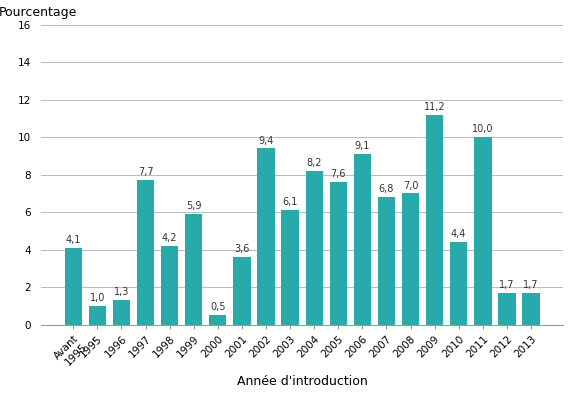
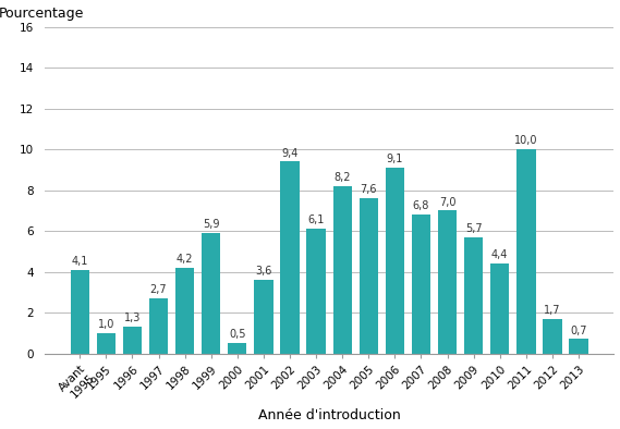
1997: 7,7 -> 2,7
2009: 11,2 -> 5,7
2013: 1,7 -> 0,7
